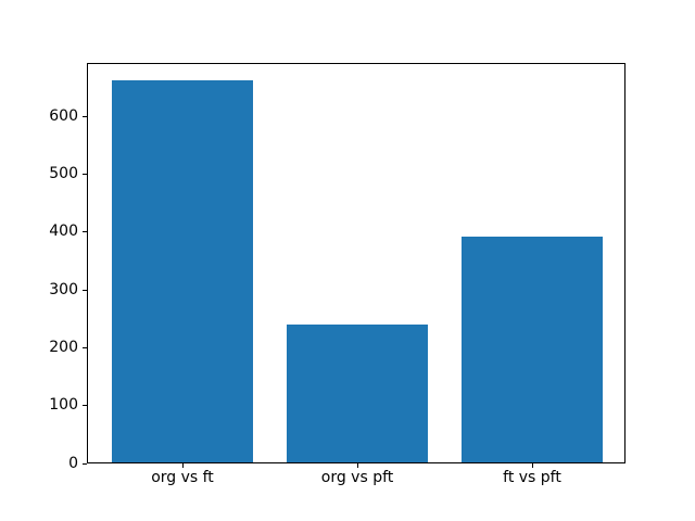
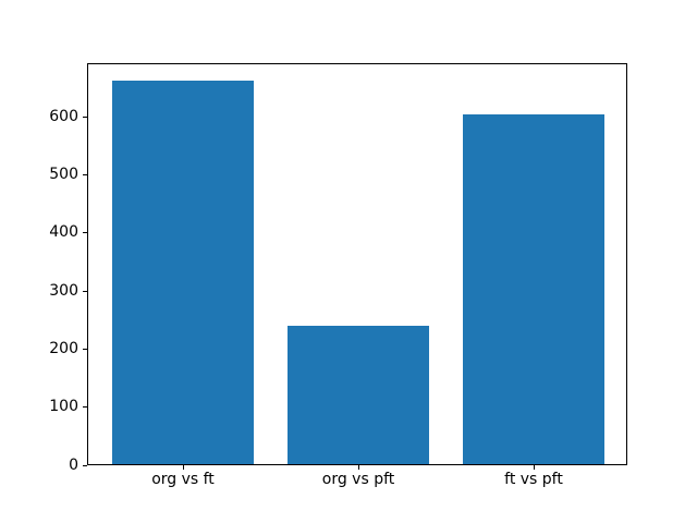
ft vs pft: 390 -> 600
